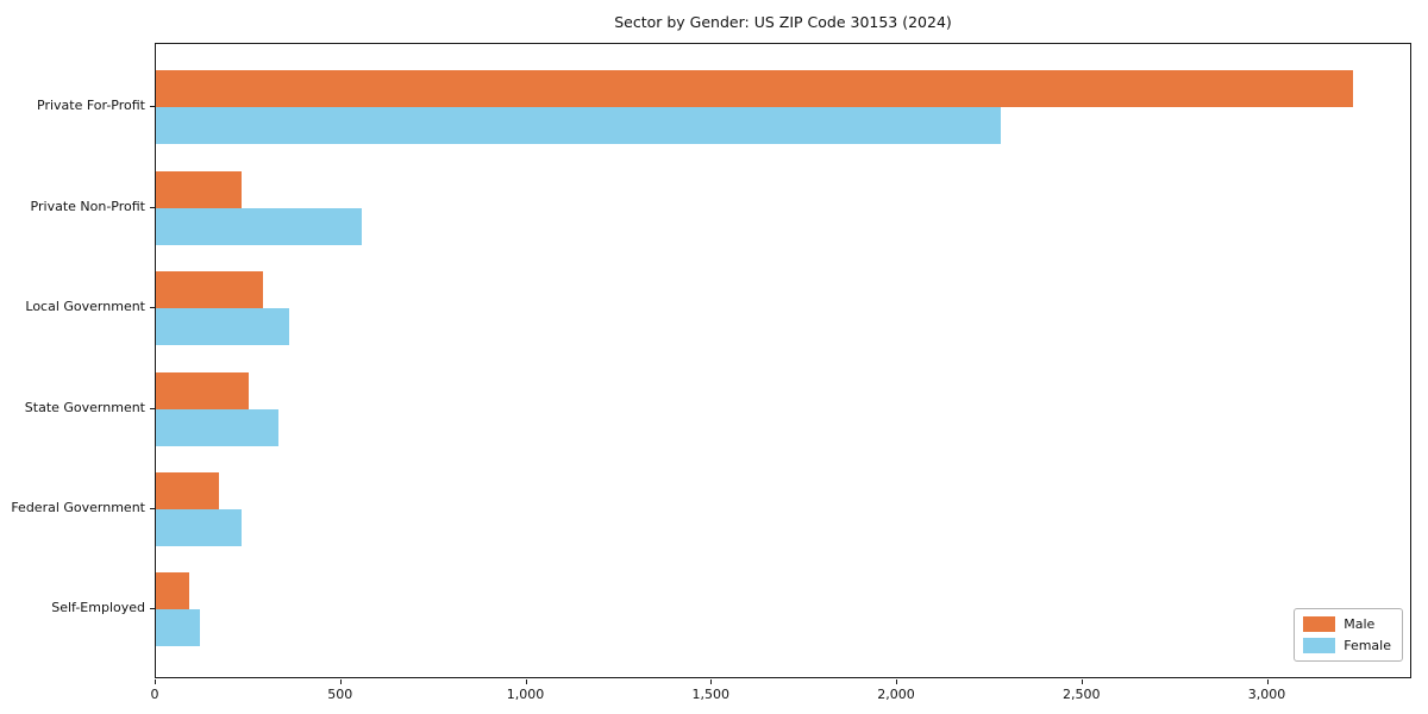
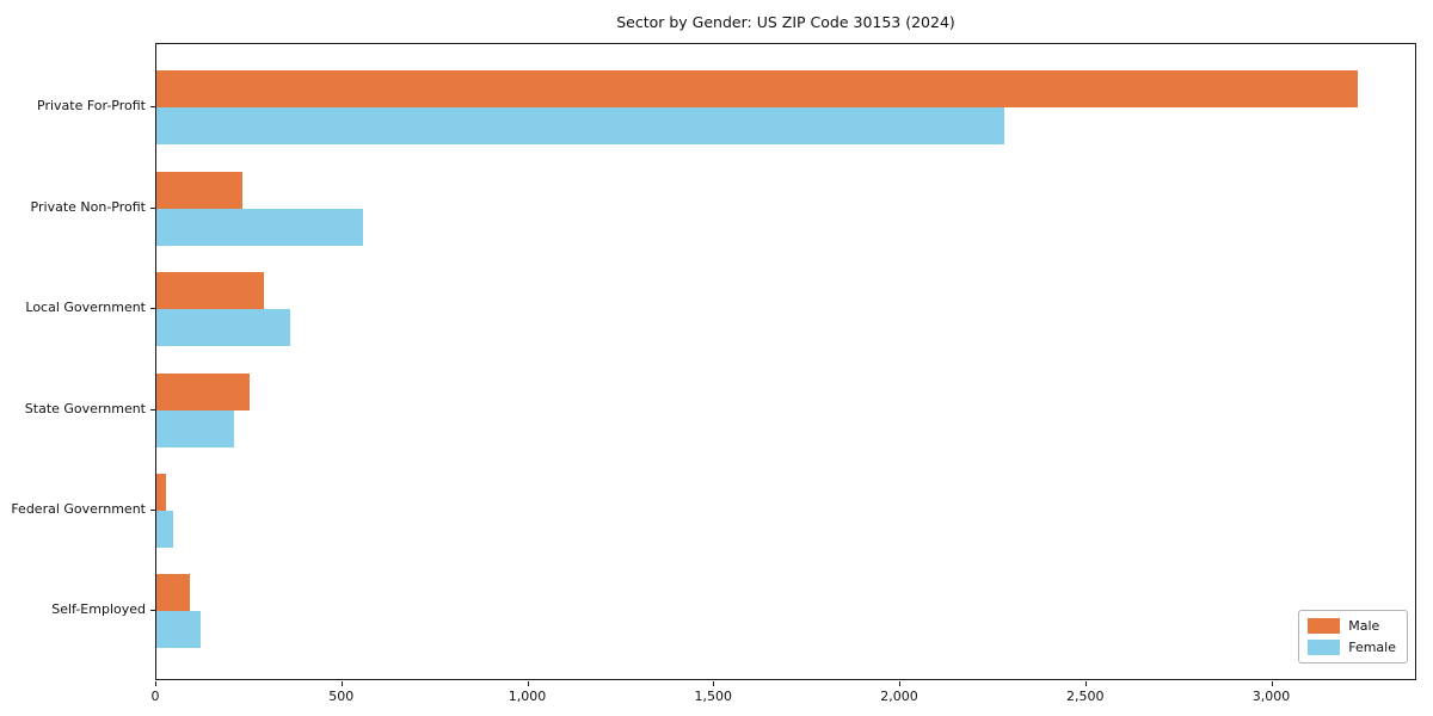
Female/State Government: 330 -> 210
Male/Federal Government: 170 -> 20
Female/Federal Government: 230 -> 40
